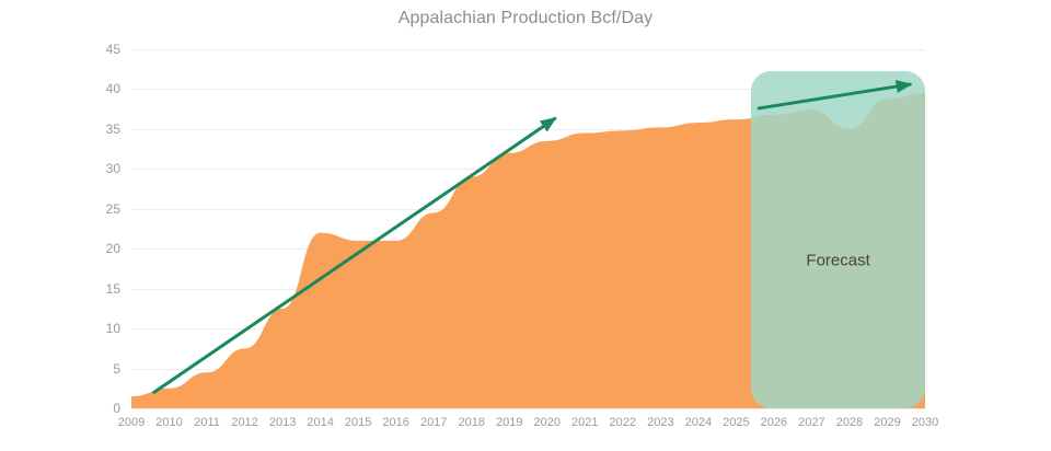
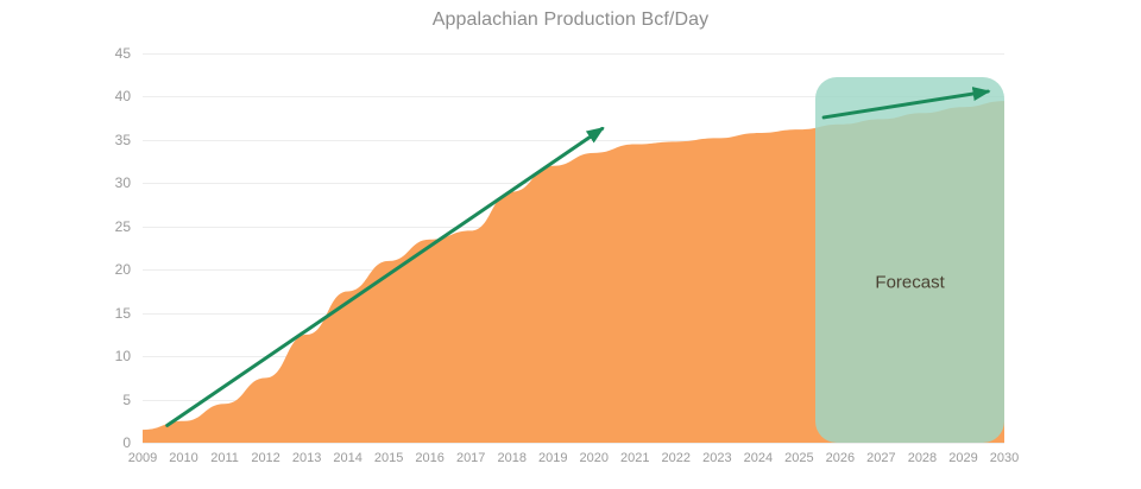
2014: 22 -> 18
2016: 21 -> 24
2028: 35 -> 38
